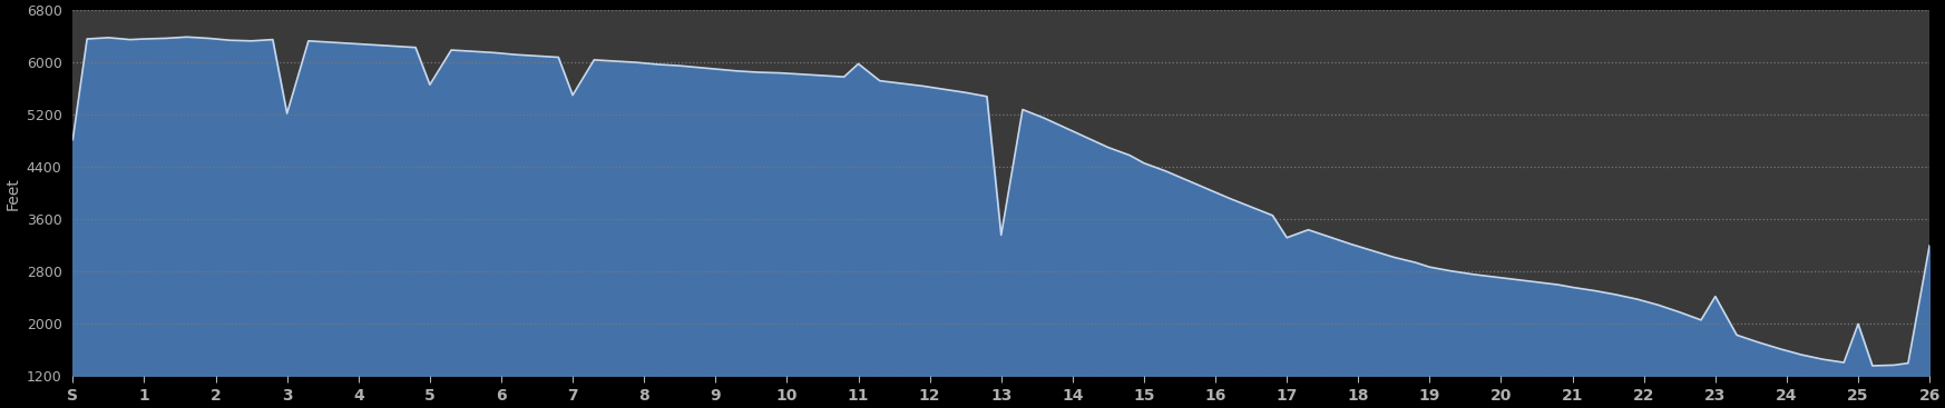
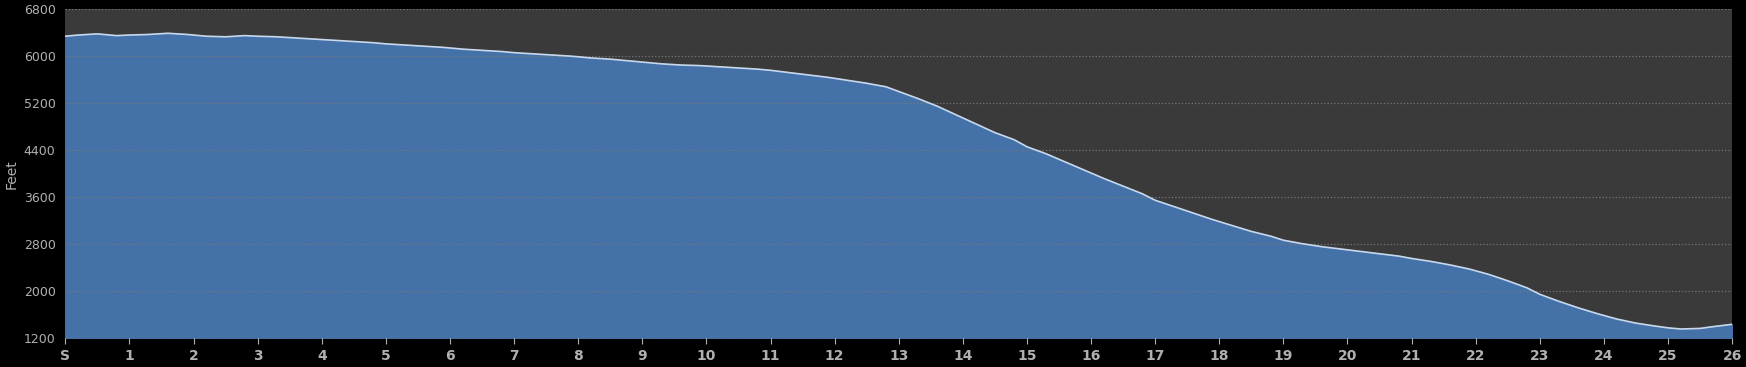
S: 4820 -> 6340
3: 5220 -> 6340
5: 5660 -> 6210
7: 5500 -> 6060
11: 5980 -> 5760
13: 3360 -> 5400
17: 3320 -> 3550
23: 2420 -> 1950
25: 2000 -> 1380
26: 3200 -> 1440
